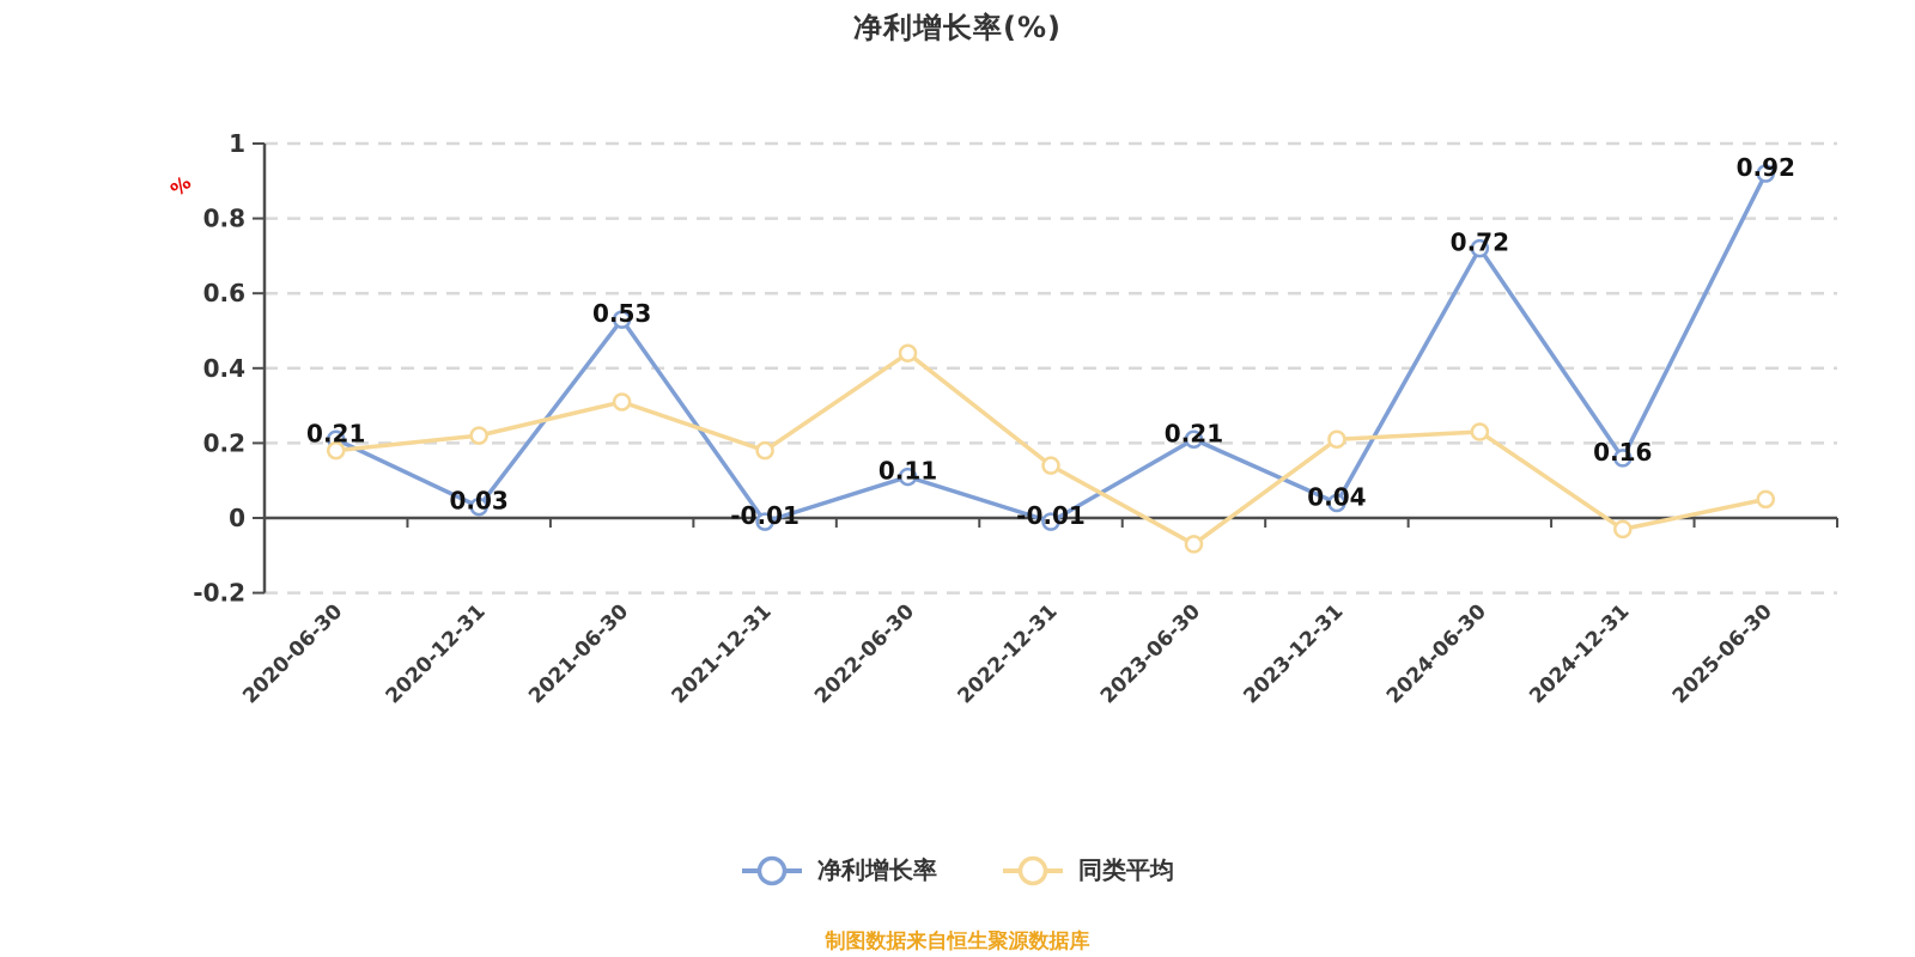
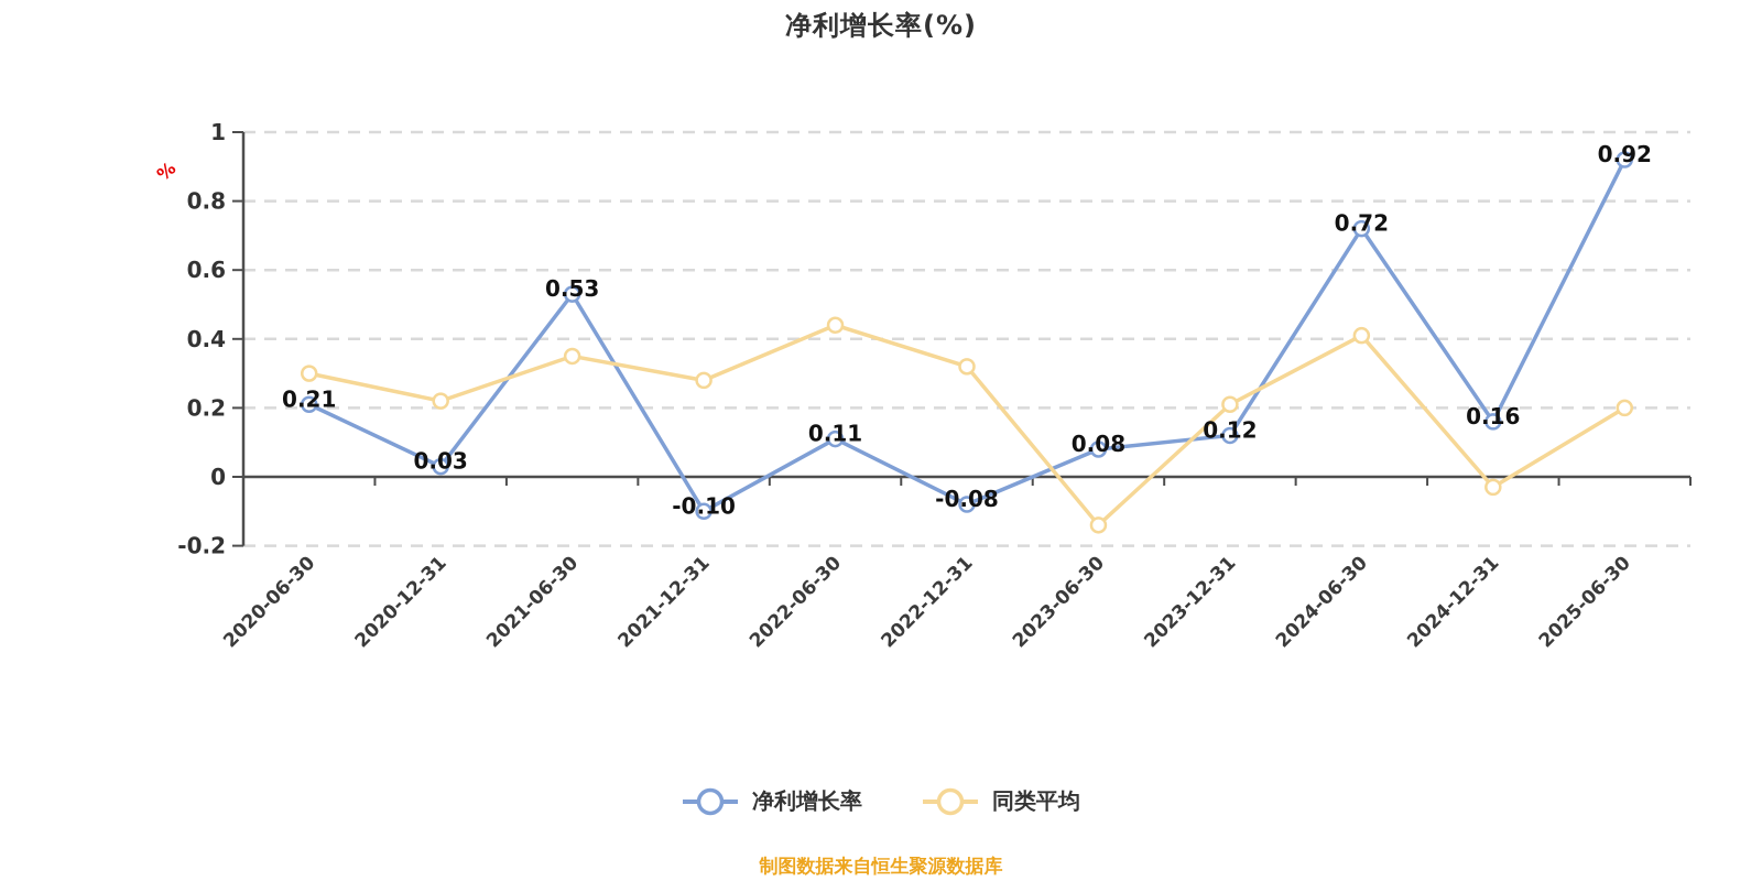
同类平均/2020-06-30: 0.18 -> 0.30
同类平均/2021-06-30: 0.31 -> 0.35
净利增长率/2021-12-31: -0.01 -> -0.10
同类平均/2021-12-31: 0.18 -> 0.28
净利增长率/2022-12-31: -0.01 -> -0.08
同类平均/2022-12-31: 0.14 -> 0.32
净利增长率/2023-06-30: 0.21 -> 0.08
同类平均/2023-06-30: -0.07 -> -0.14
净利增长率/2023-12-31: 0.04 -> 0.12
同类平均/2024-06-30: 0.23 -> 0.41
同类平均/2025-06-30: 0.05 -> 0.20
